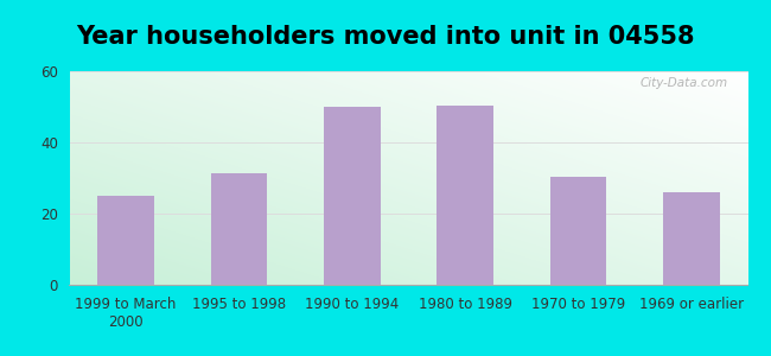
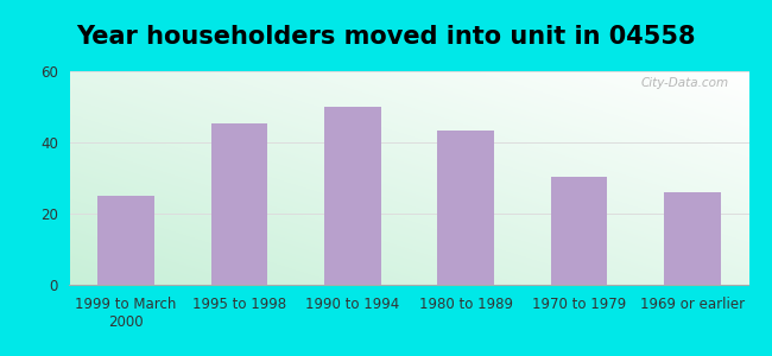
1995 to 1998: 31.5 -> 45.5
1980 to 1989: 50.5 -> 43.5
